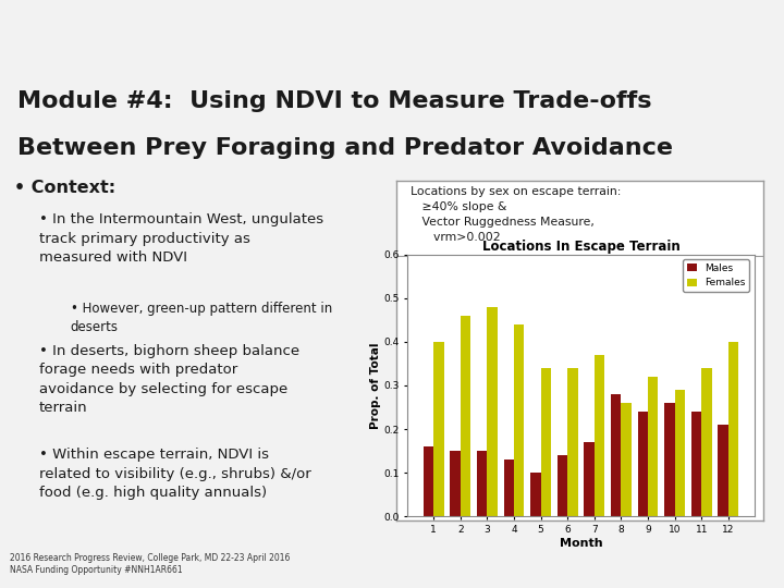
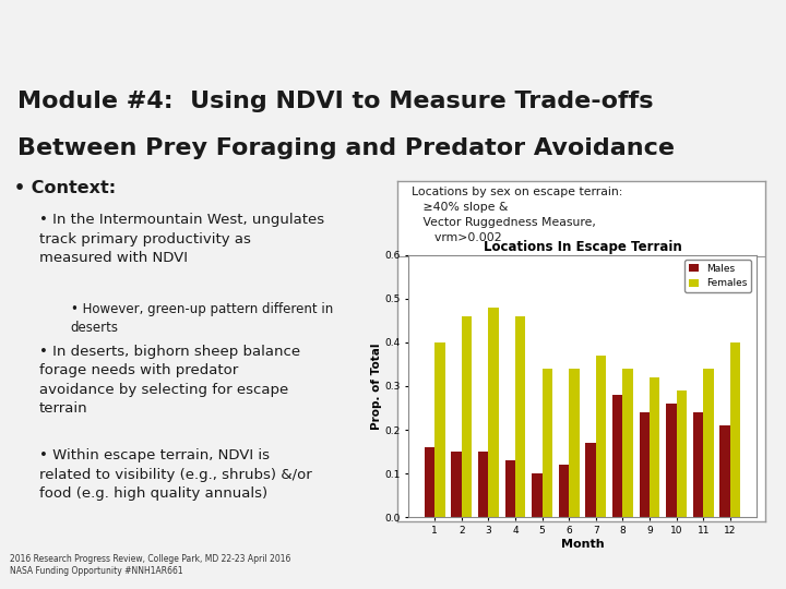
Females/4: 0.44 -> 0.46
Males/6: 0.14 -> 0.12
Females/8: 0.26 -> 0.34
